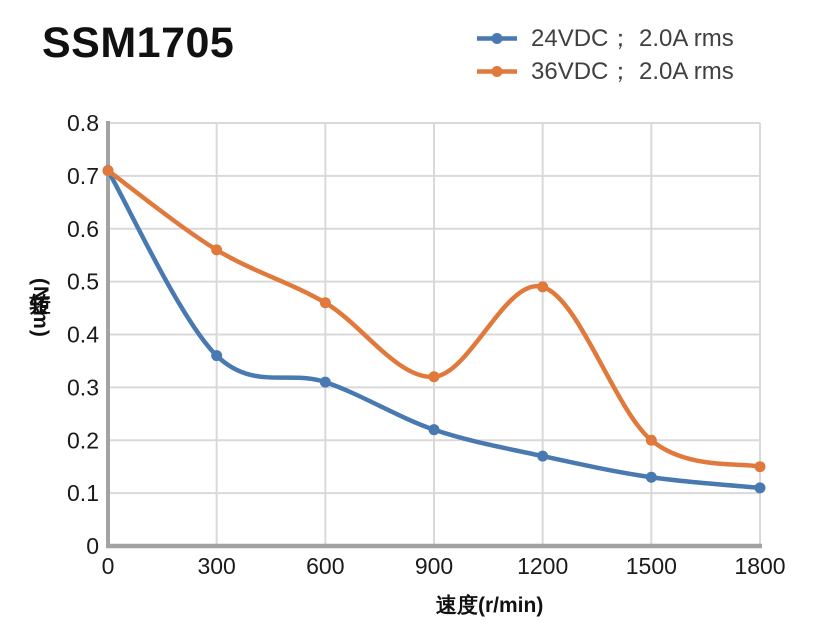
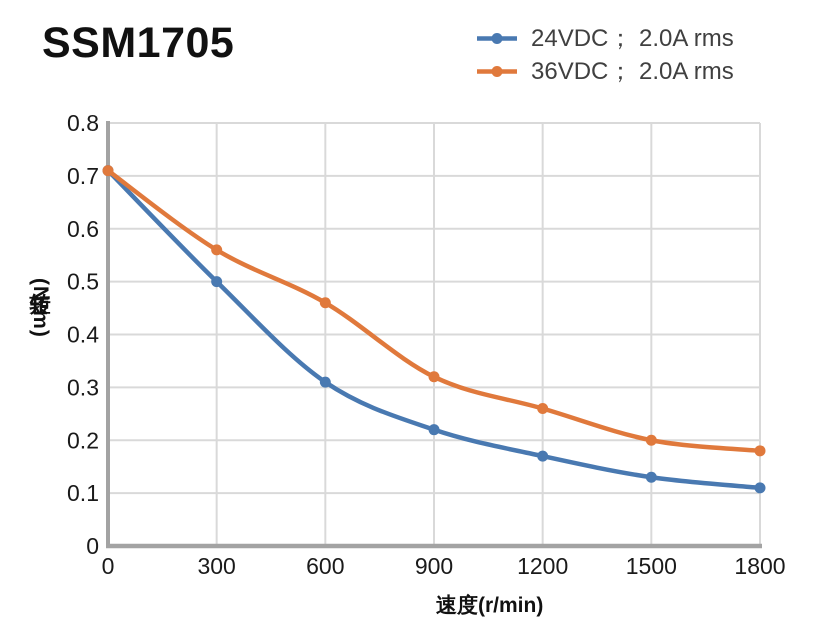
24VDC； 2.0A rms/300: 0.36 -> 0.50
36VDC； 2.0A rms/1200: 0.49 -> 0.26
36VDC； 2.0A rms/1800: 0.15 -> 0.18
